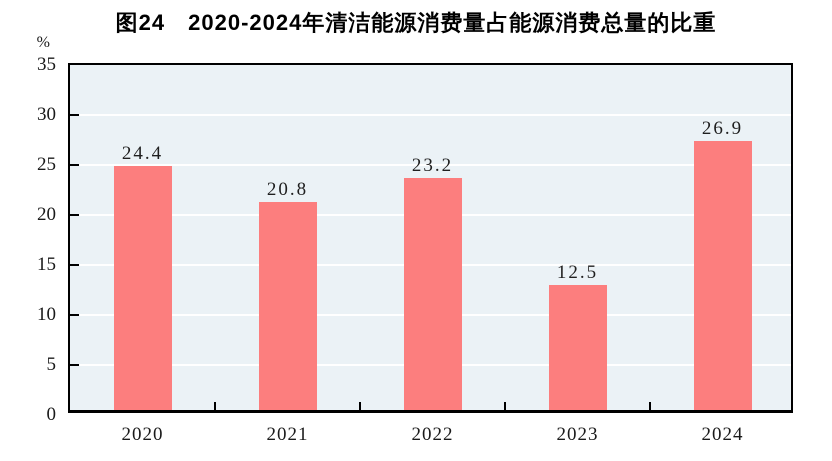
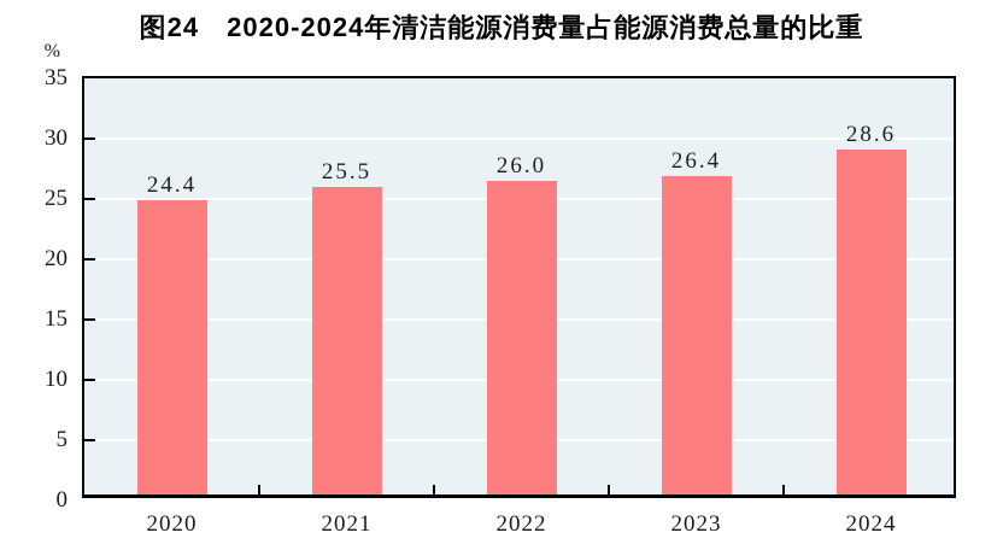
2021: 20.8 -> 25.5
2022: 23.2 -> 26.0
2023: 12.5 -> 26.4
2024: 26.9 -> 28.6
